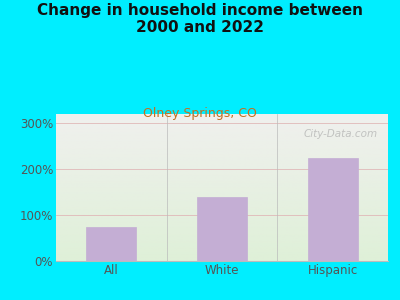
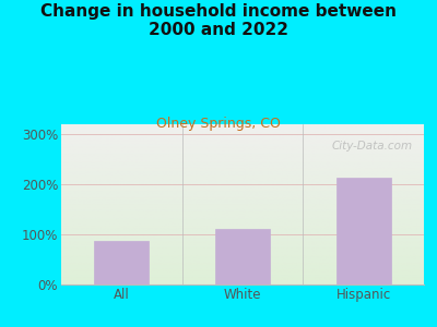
All: 75% -> 88%
White: 140% -> 112%
Hispanic: 225% -> 213%
